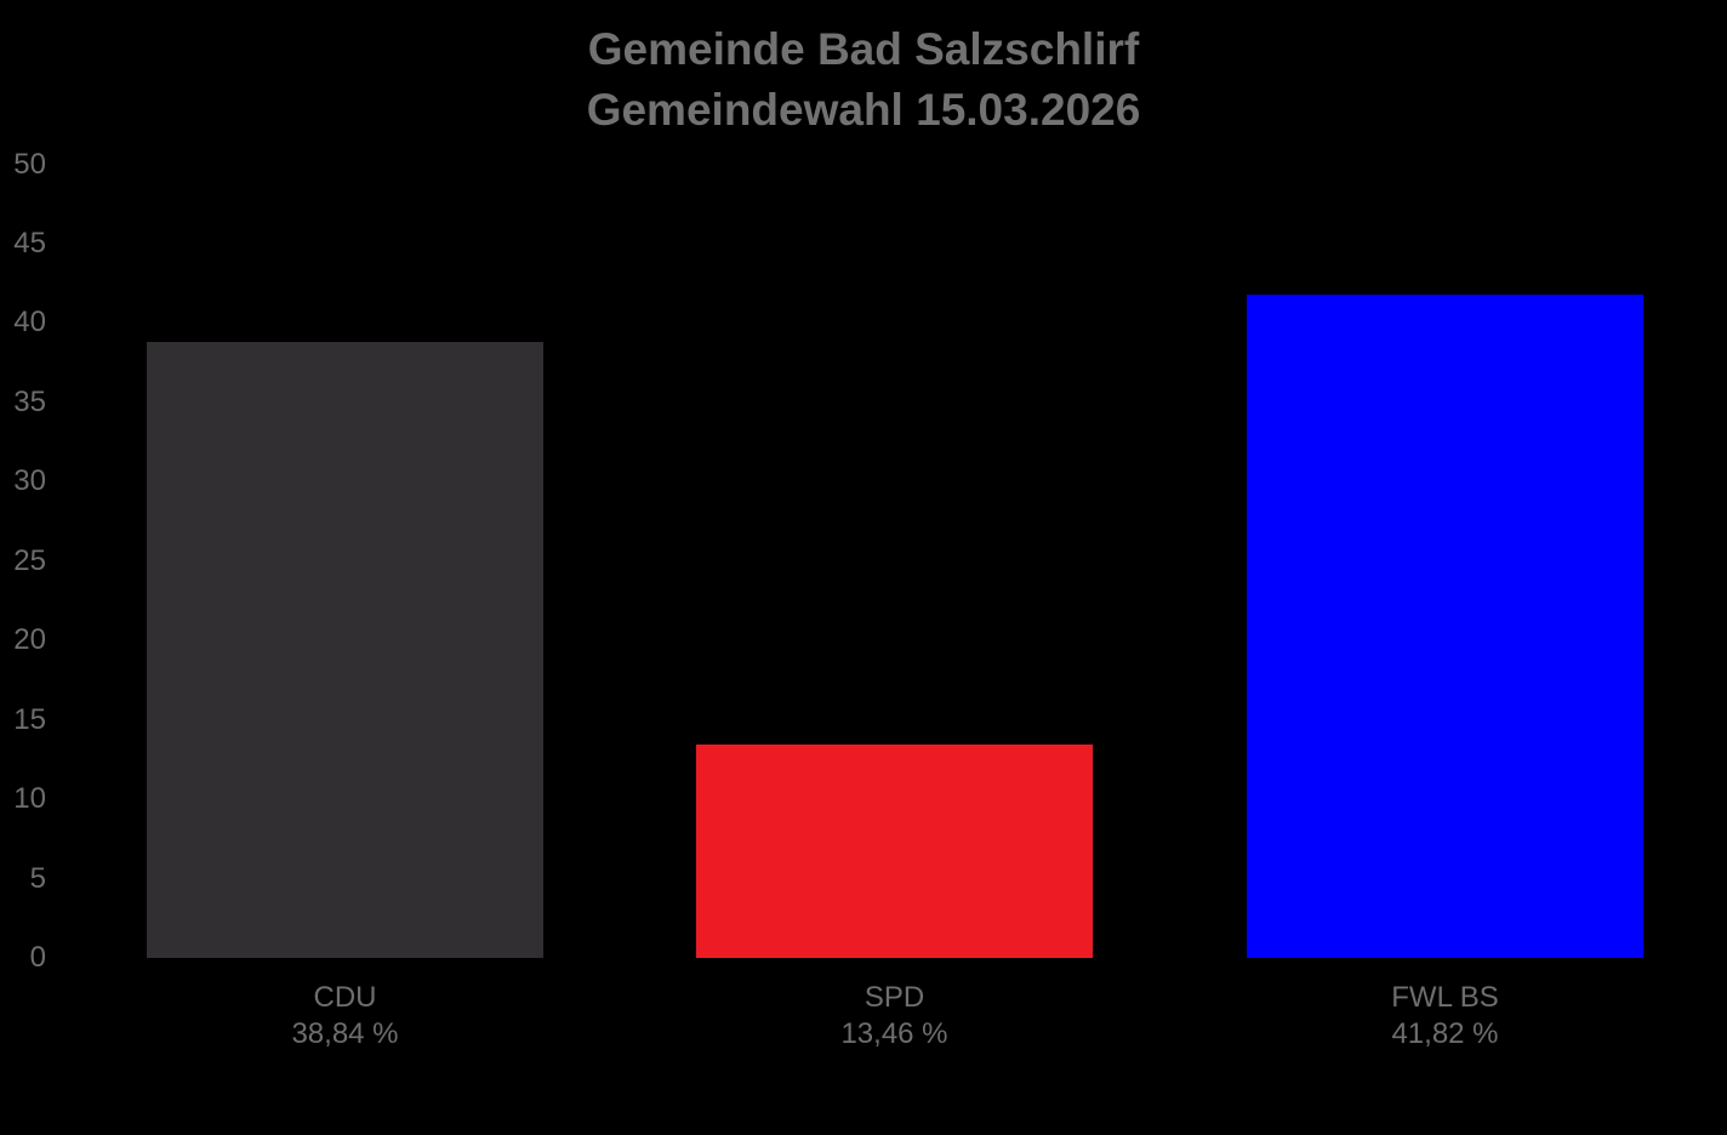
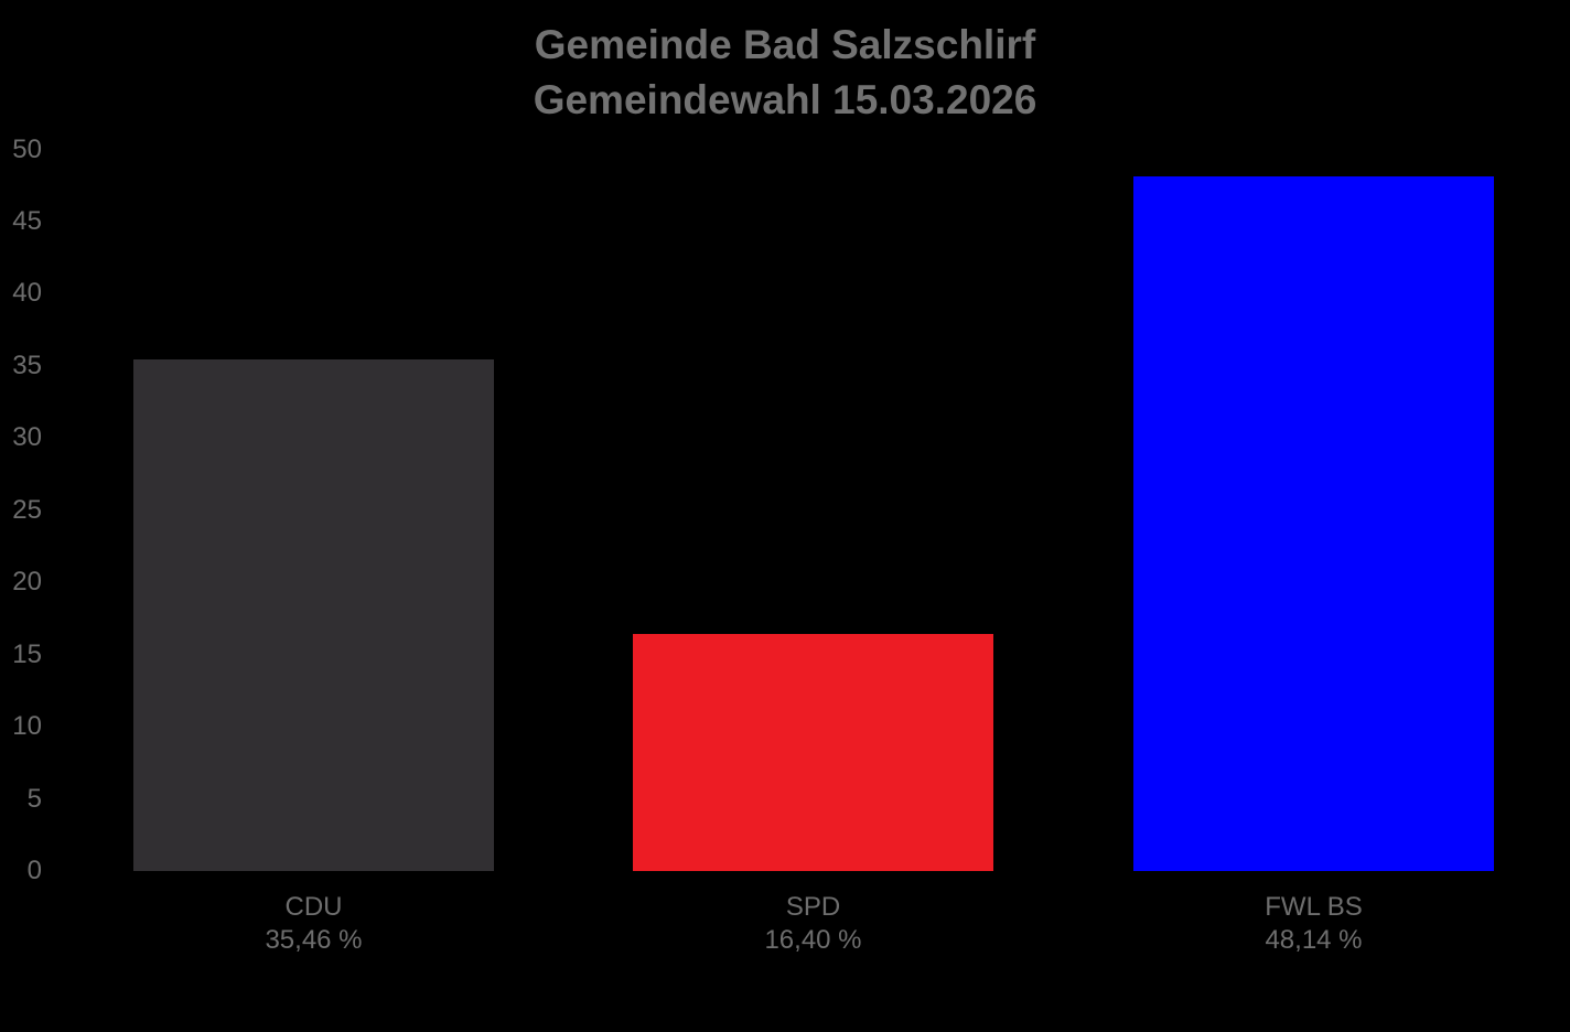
CDU: 38,84 -> 35,46
SPD: 13,46 -> 16,40
FWL BS: 41,82 -> 48,14
